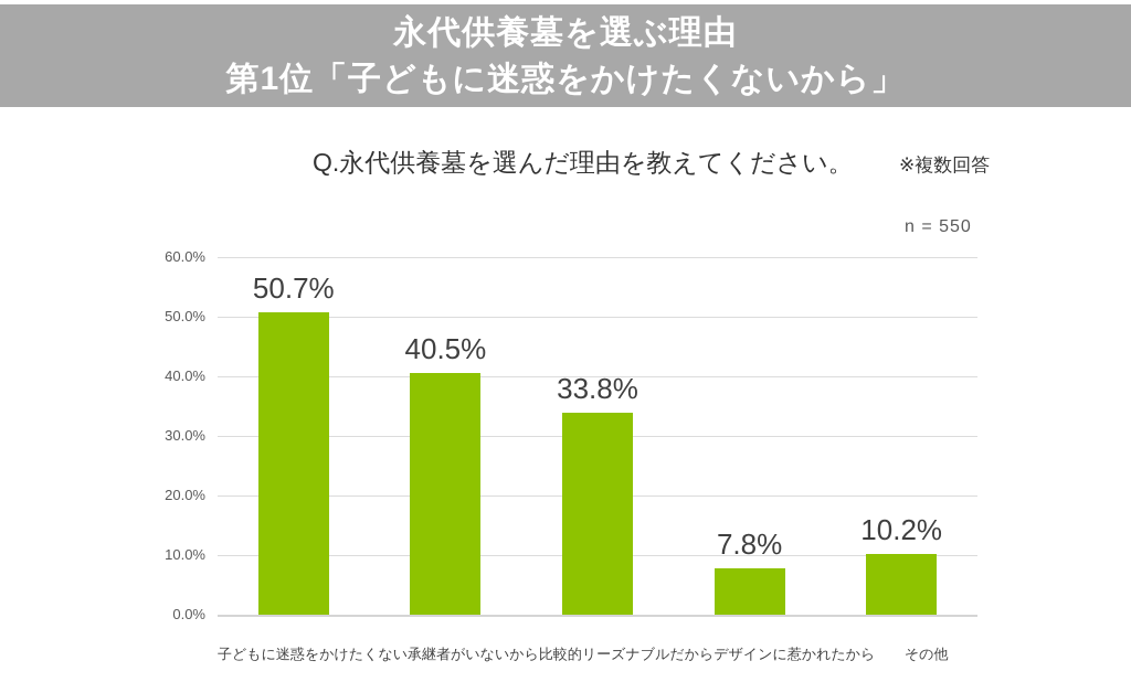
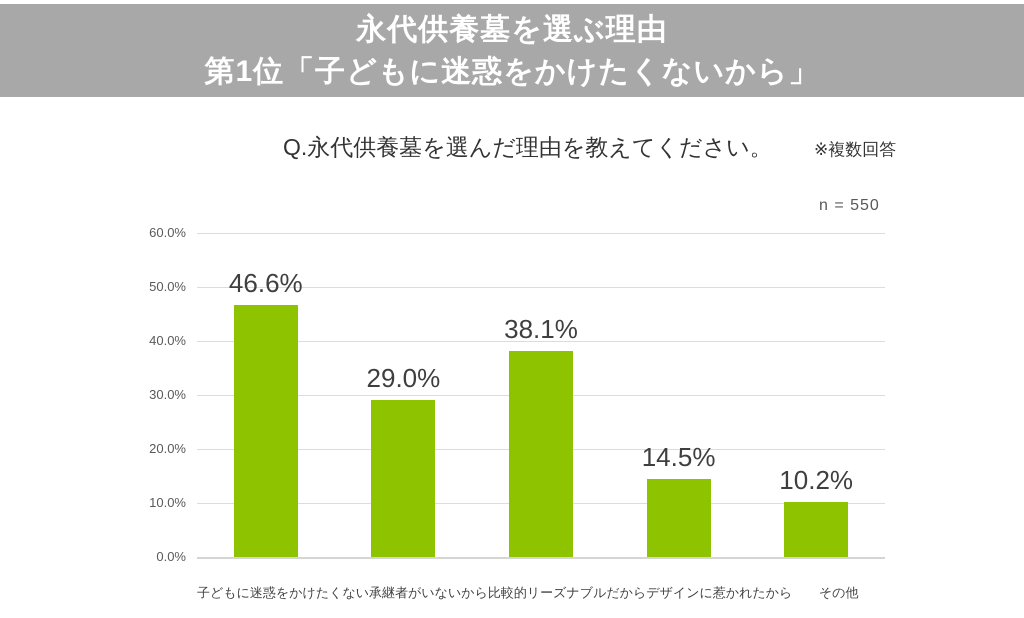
子どもに迷惑をかけたくない: 50.7% -> 46.6%
承継者がいないから: 40.5% -> 29.0%
比較的リーズナブルだから: 33.8% -> 38.1%
デザインに惹かれたから: 7.8% -> 14.5%
